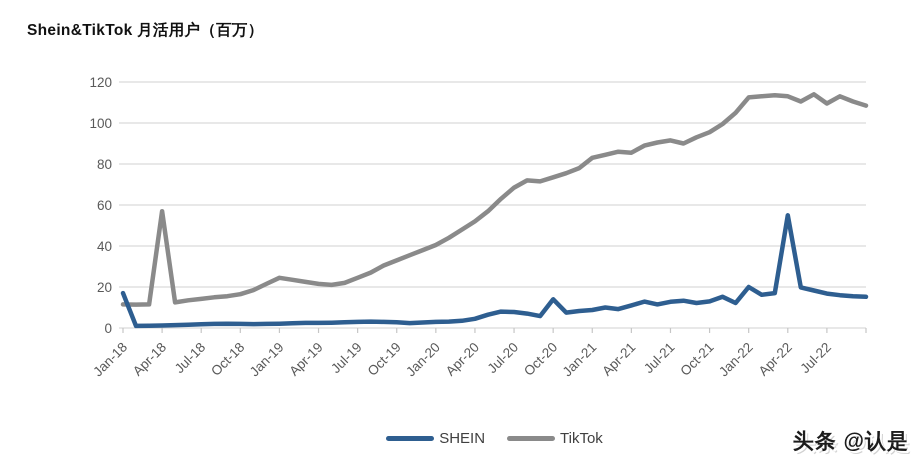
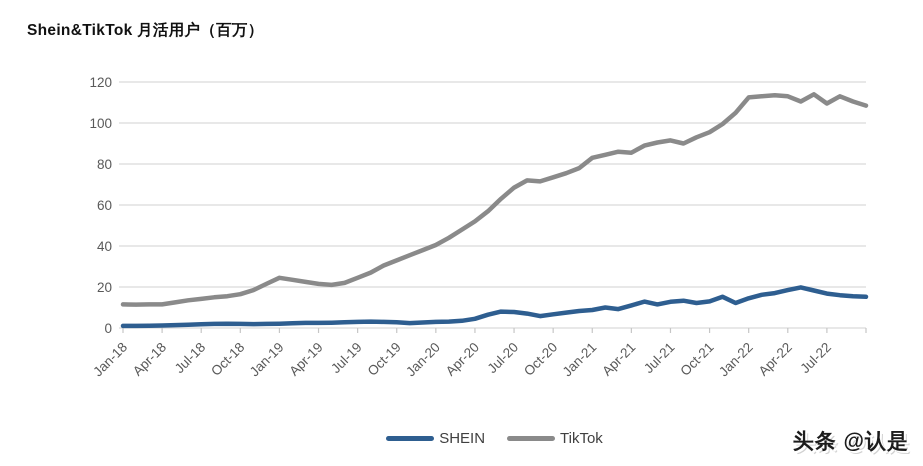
SHEIN/Jan-18: 17 -> 1
TikTok/Apr-18: 57 -> 12
SHEIN/Oct-20: 14 -> 7
SHEIN/Jan-22: 20 -> 14
SHEIN/Apr-22: 55 -> 18
